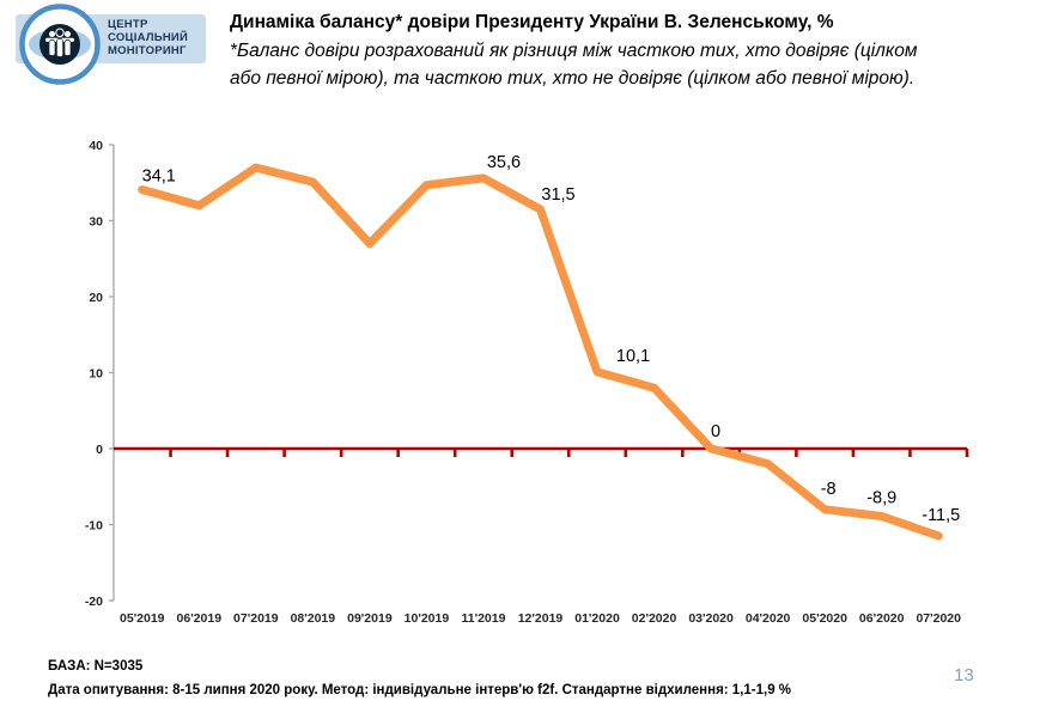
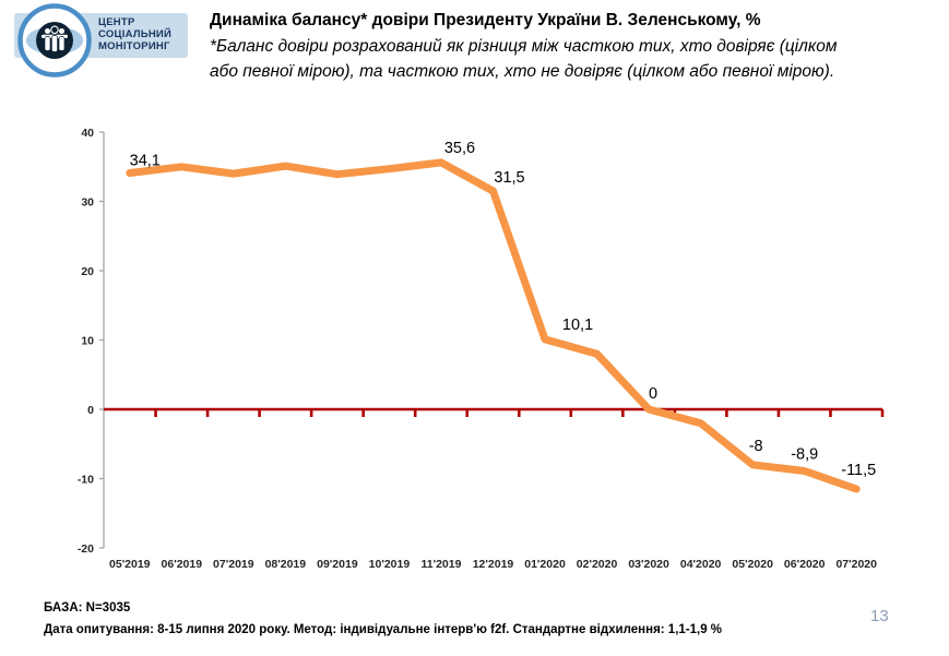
06'2019: 32 -> 35
07'2019: 37 -> 34
09'2019: 27 -> 34
